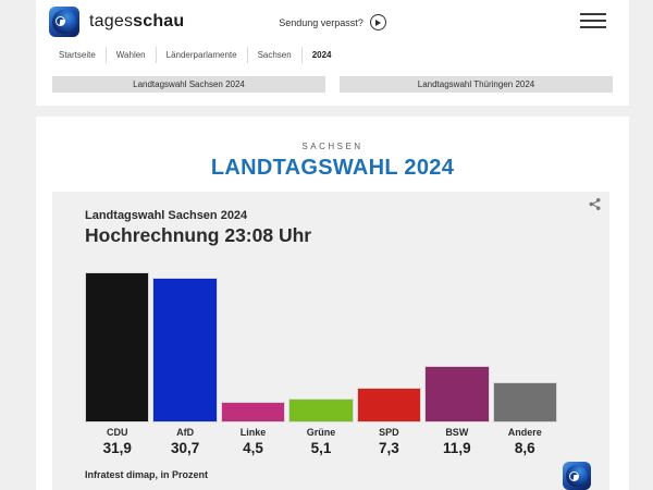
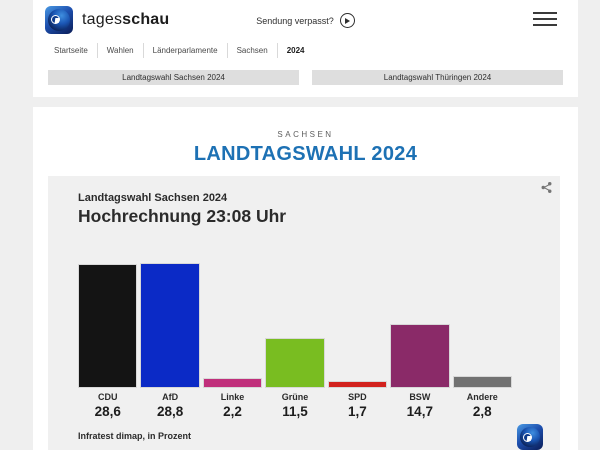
CDU: 31,9 -> 28,6
AfD: 30,7 -> 28,8
Linke: 4,5 -> 2,2
Grüne: 5,1 -> 11,5
SPD: 7,3 -> 1,7
BSW: 11,9 -> 14,7
Andere: 8,6 -> 2,8
